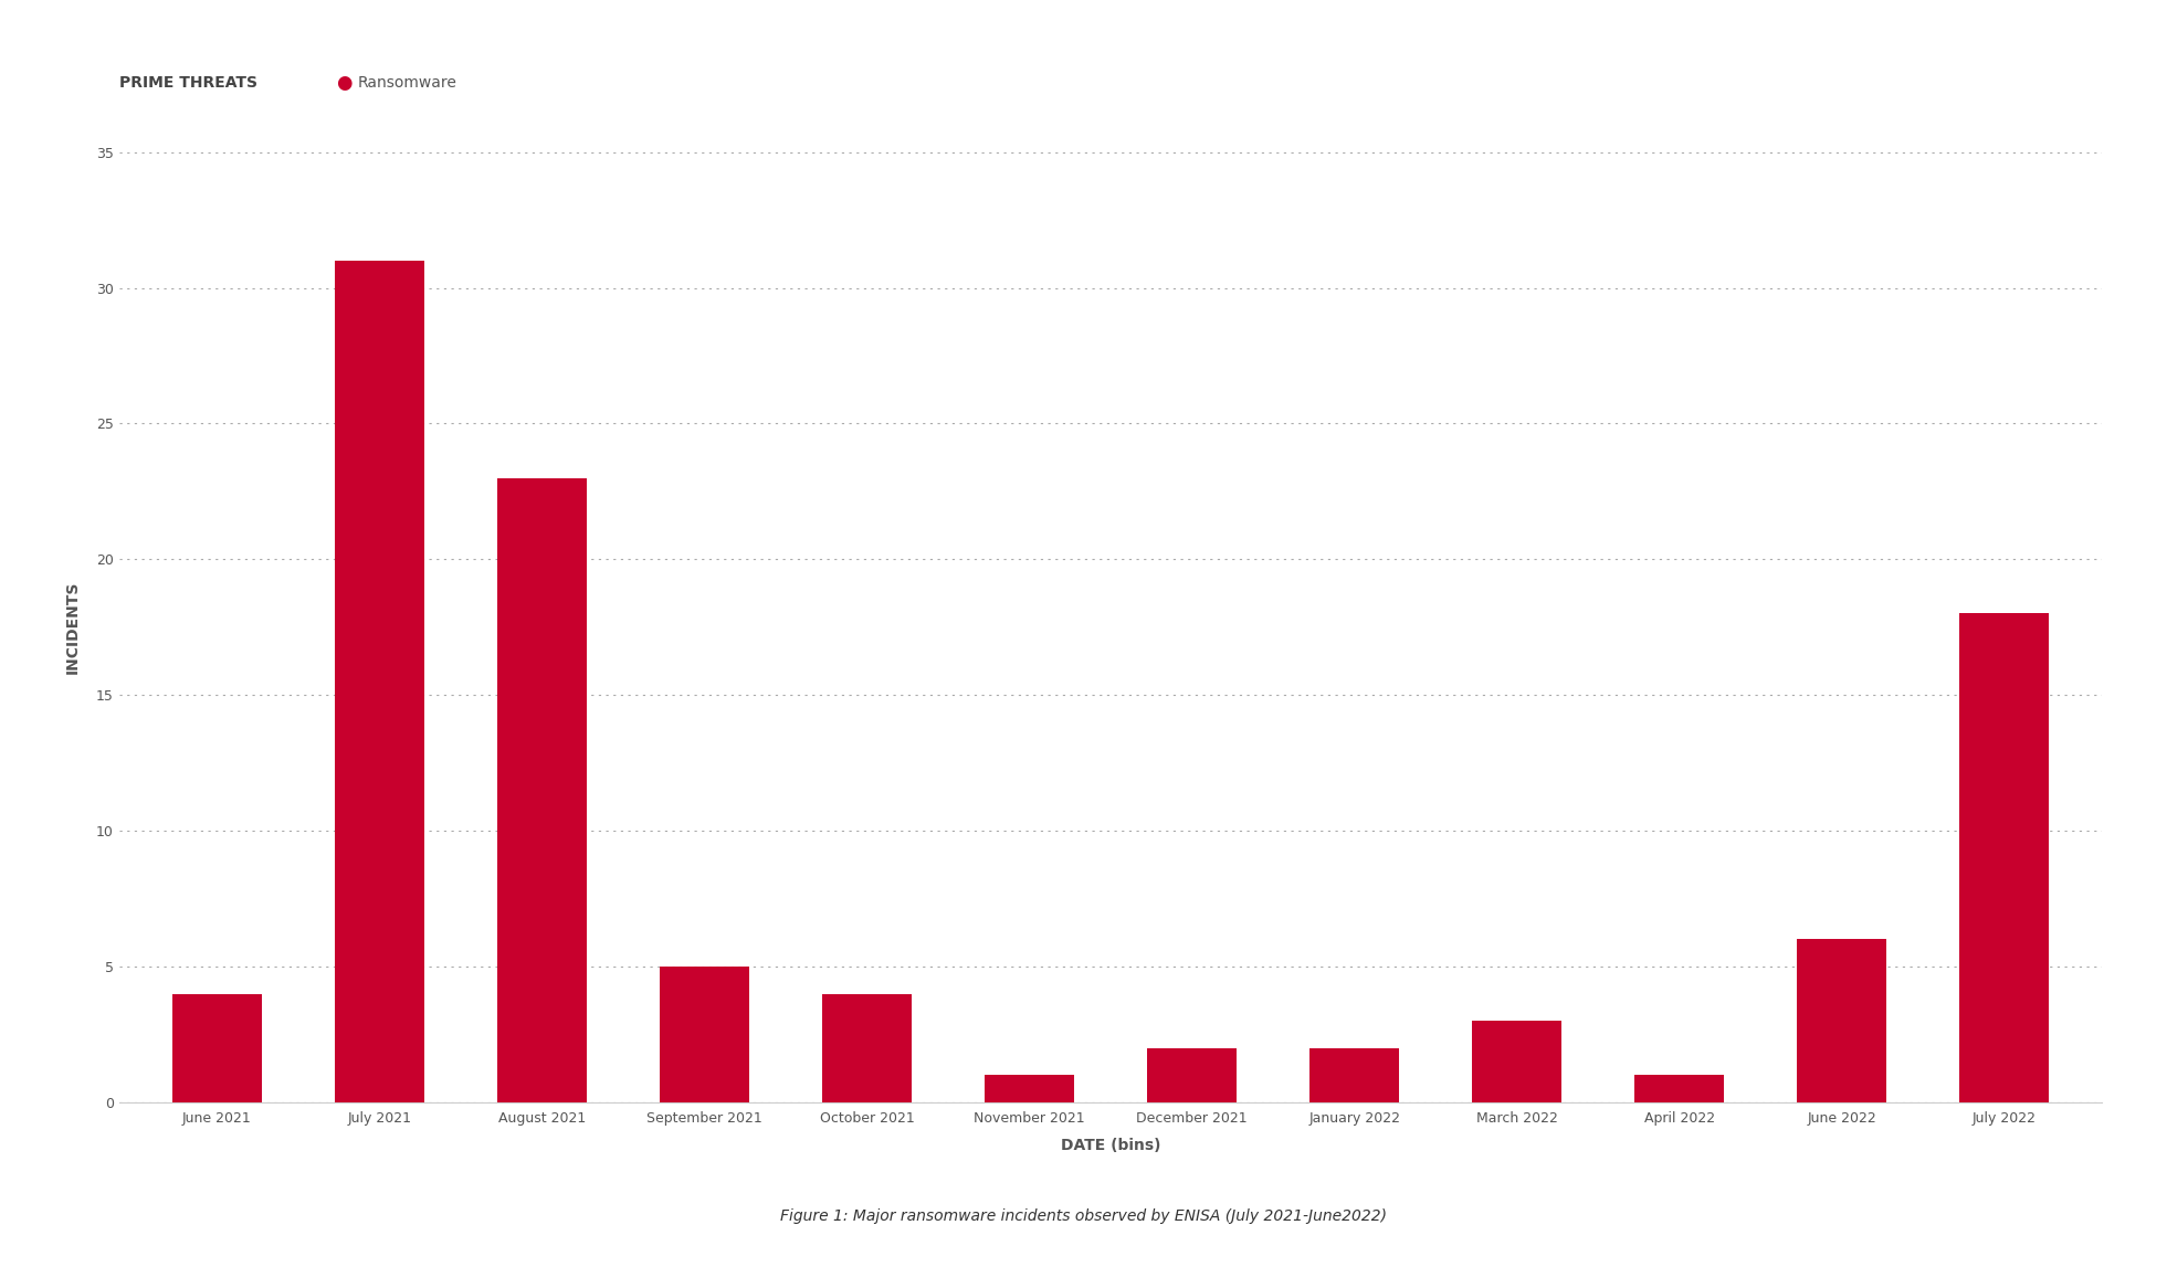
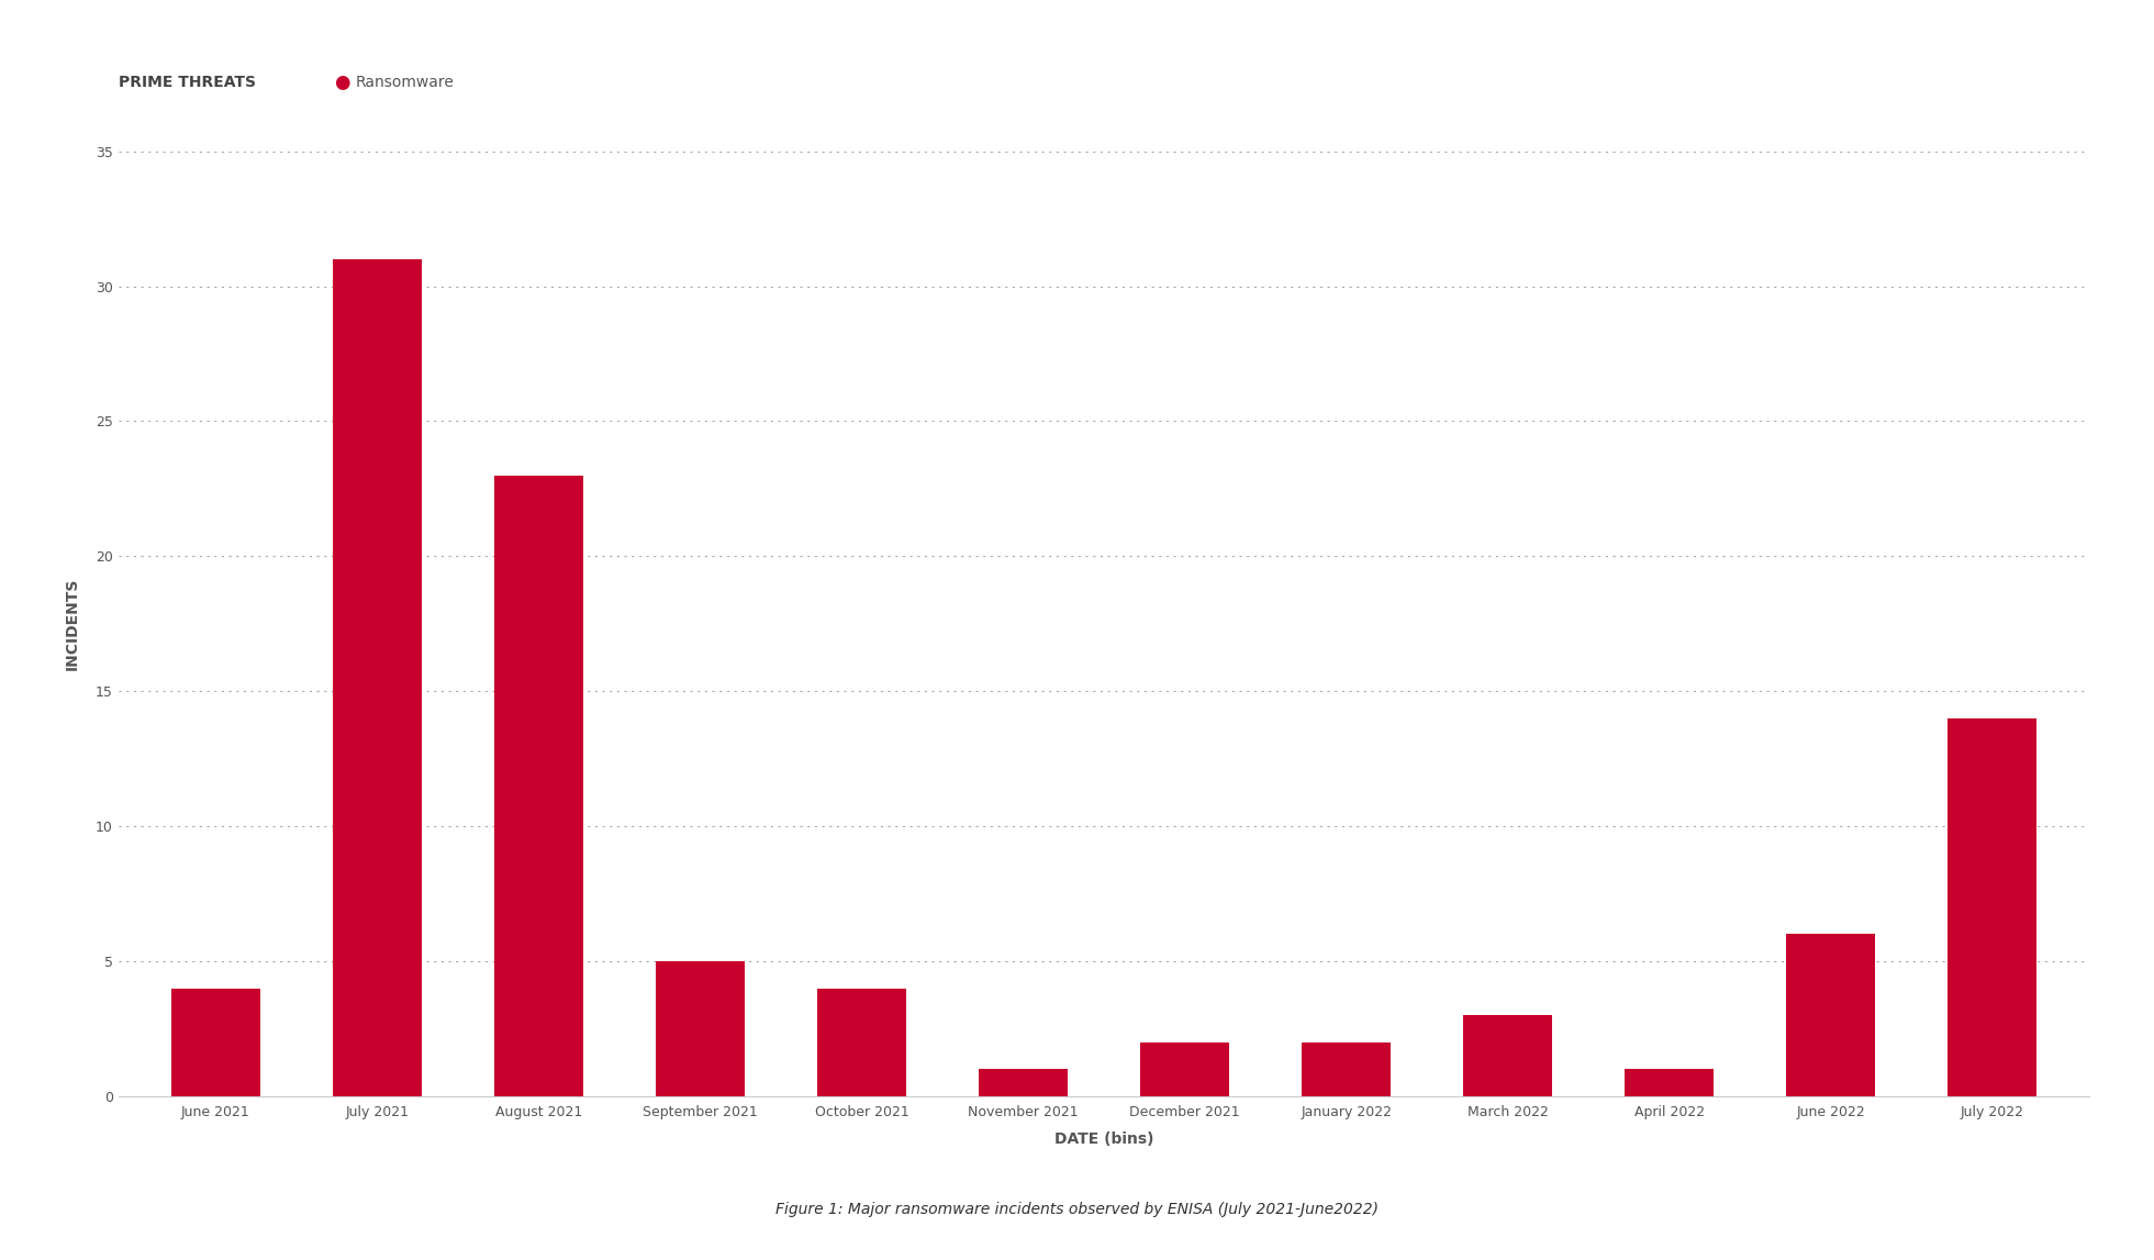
July 2022: 18 -> 14
